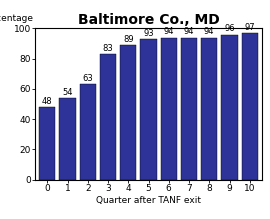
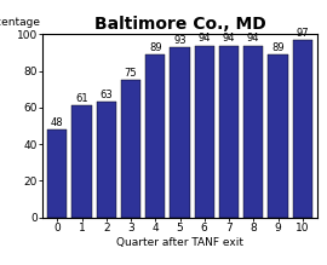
1: 54 -> 61
3: 83 -> 75
9: 96 -> 89
